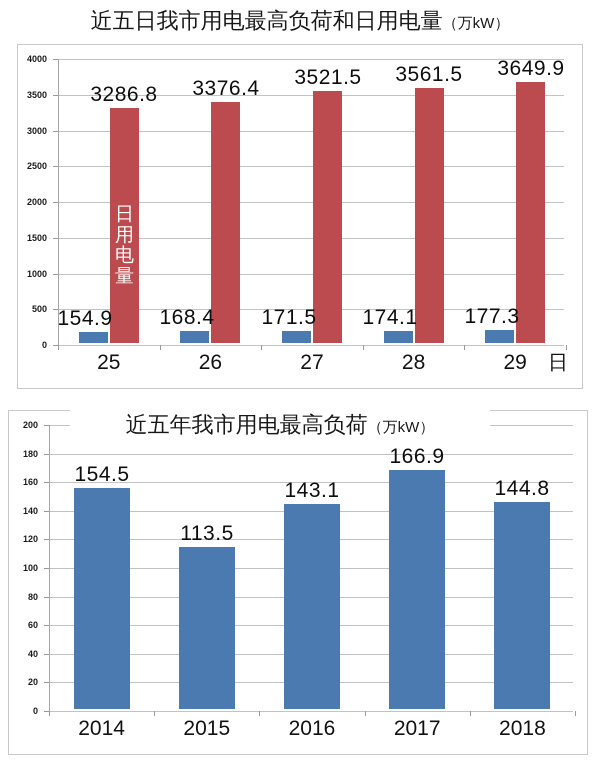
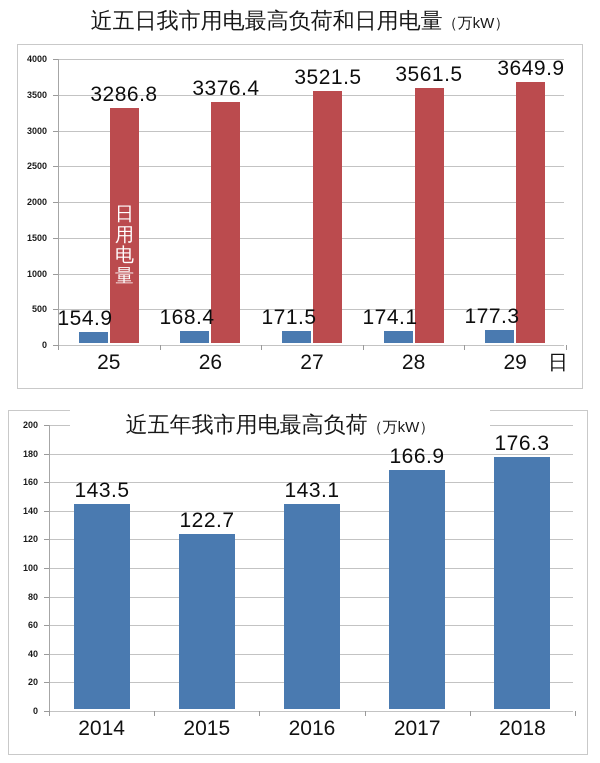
近五年我市用电最高负荷/2014: 154.5 -> 143.5
近五年我市用电最高负荷/2015: 113.5 -> 122.7
近五年我市用电最高负荷/2018: 144.8 -> 176.3
